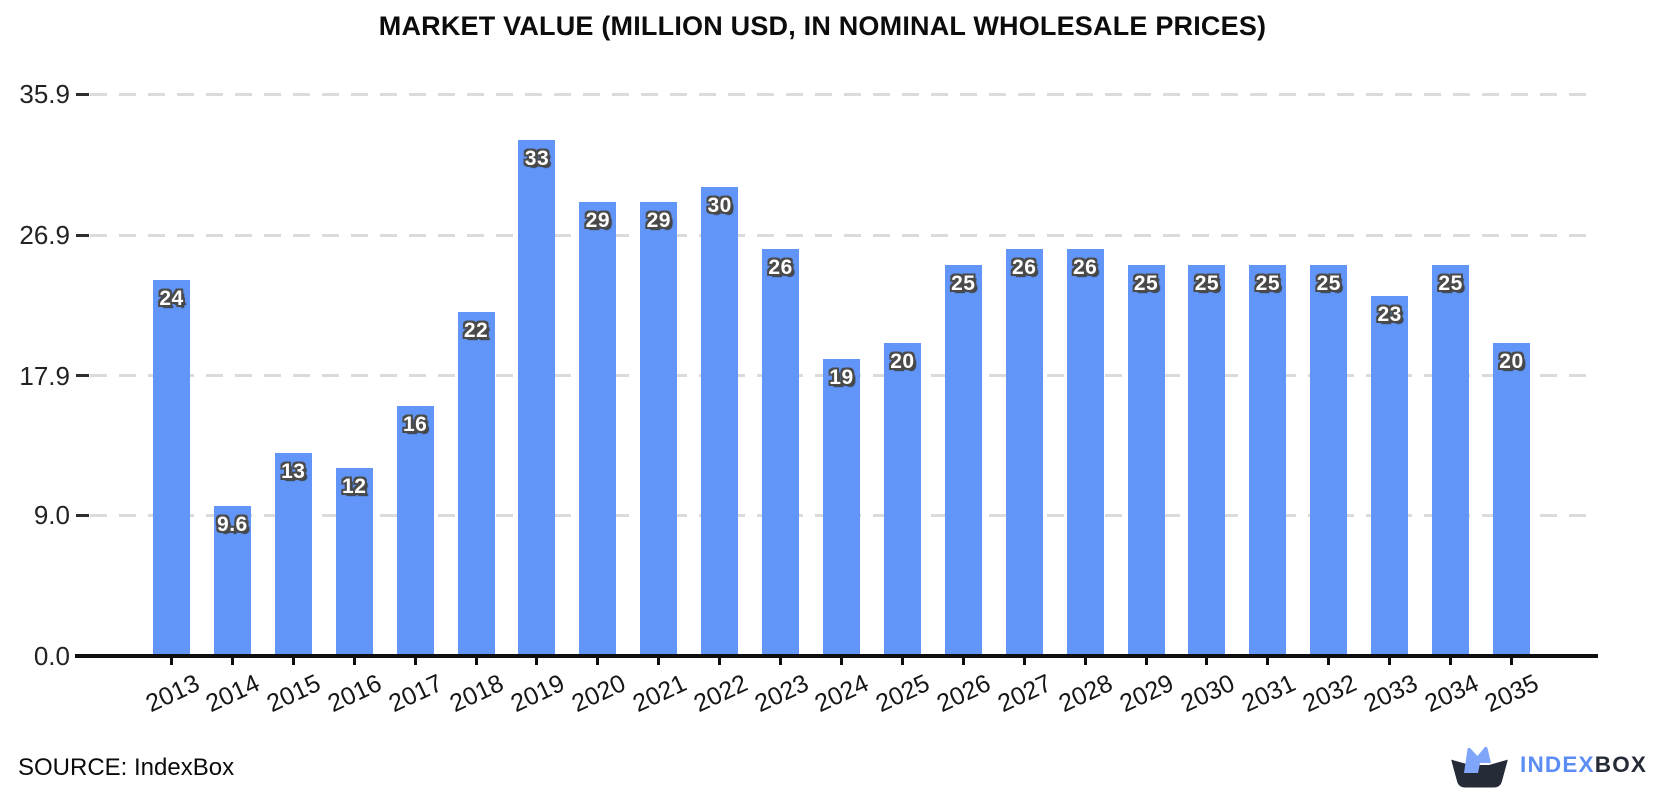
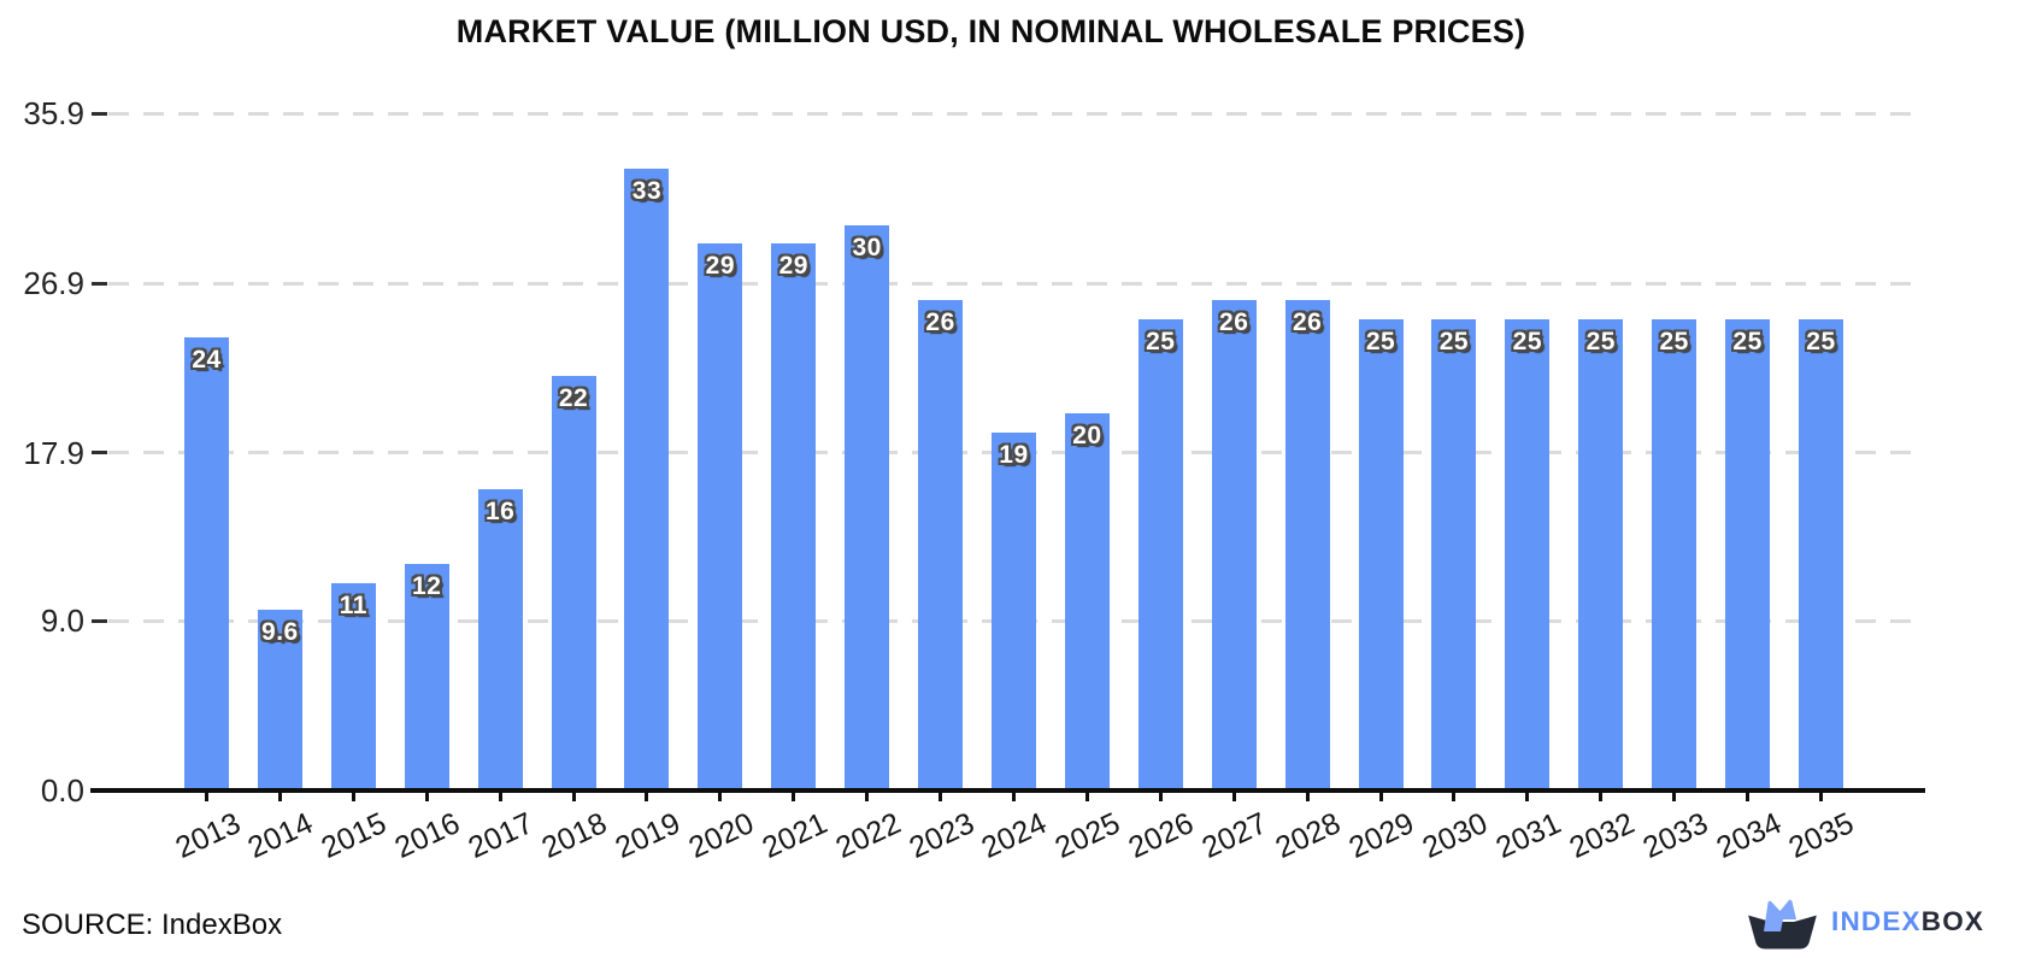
2015: 13 -> 11
2033: 23 -> 25
2035: 20 -> 25
